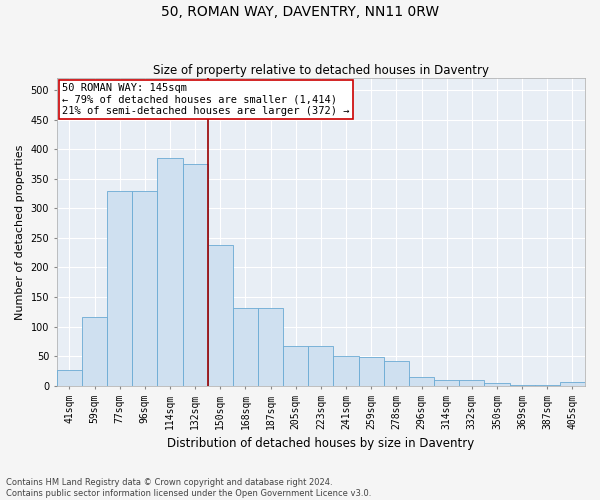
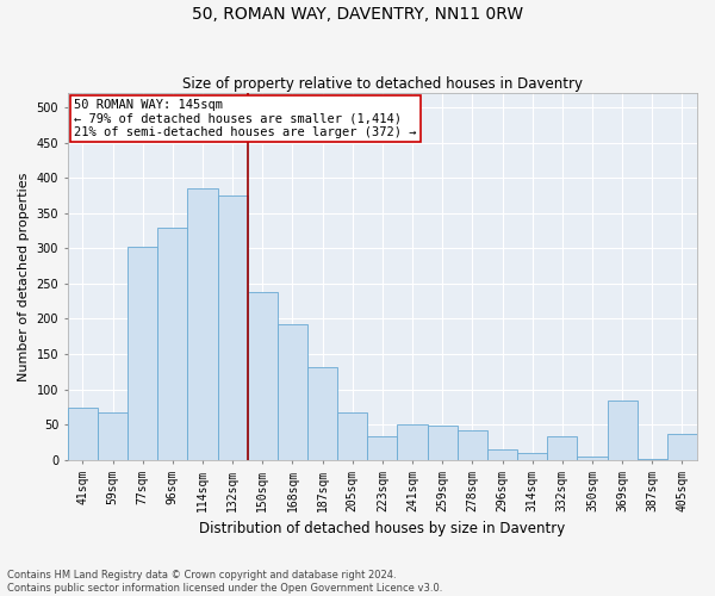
41sqm: 27 -> 74
59sqm: 116 -> 68
77sqm: 330 -> 302
168sqm: 132 -> 192
223sqm: 68 -> 34
332sqm: 10 -> 34
369sqm: 1 -> 84
405sqm: 6 -> 36
